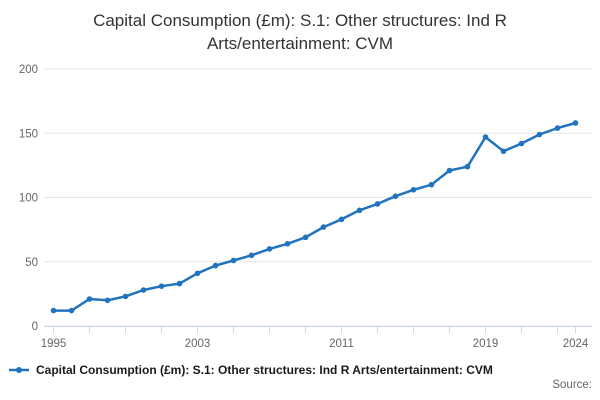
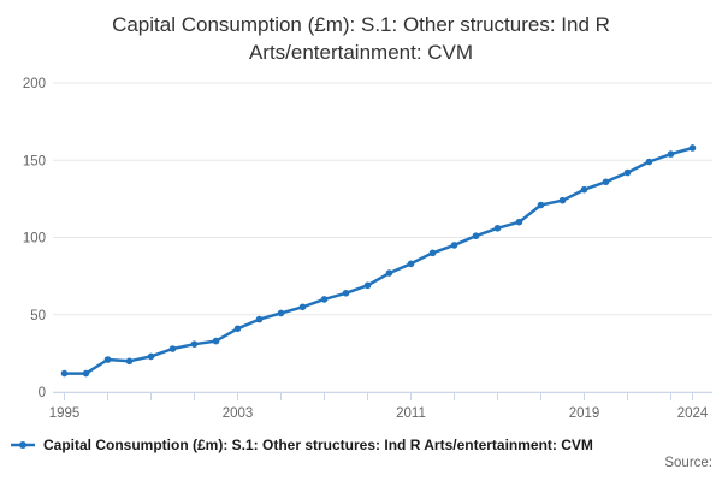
2019: 147 -> 131
